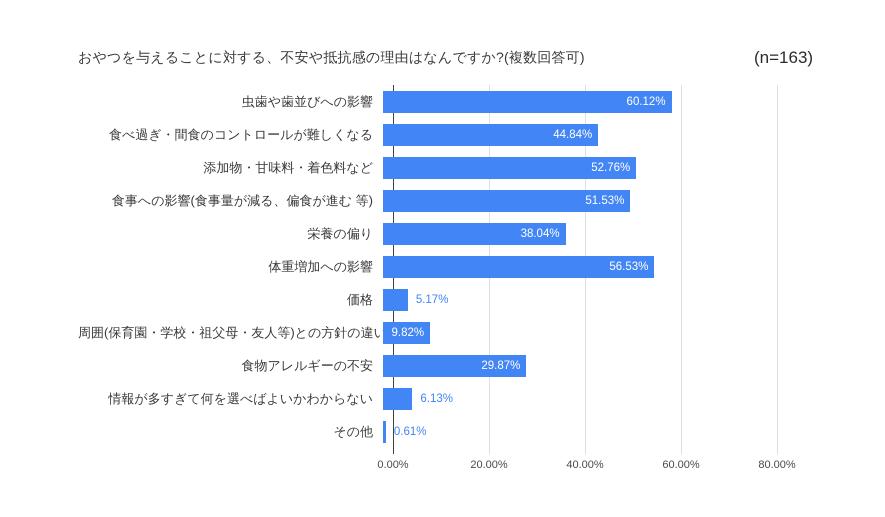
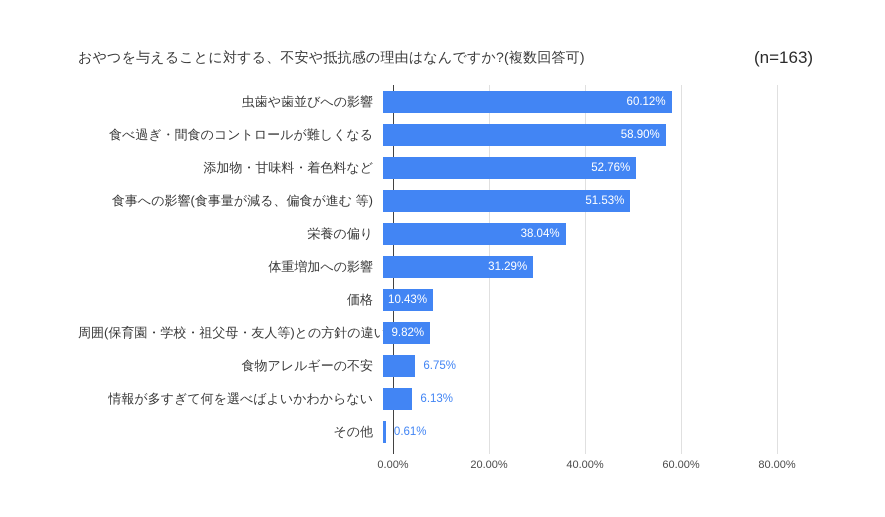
食べ過ぎ・間食のコントロールが難しくなる: 44.84% -> 58.90%
体重増加への影響: 56.53% -> 31.29%
価格: 5.17% -> 10.43%
食物アレルギーの不安: 29.87% -> 6.75%
